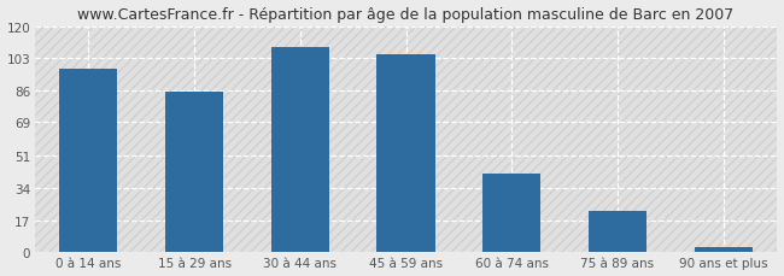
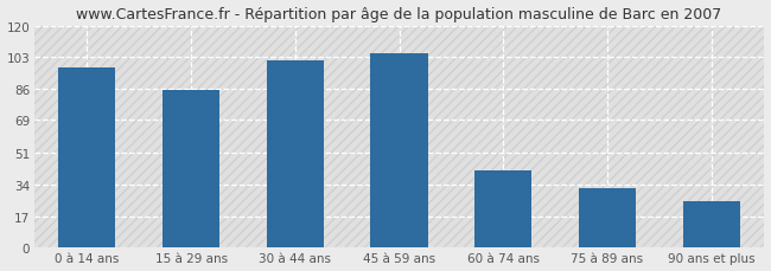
30 à 44 ans: 109 -> 101
75 à 89 ans: 22 -> 32
90 ans et plus: 3 -> 25
